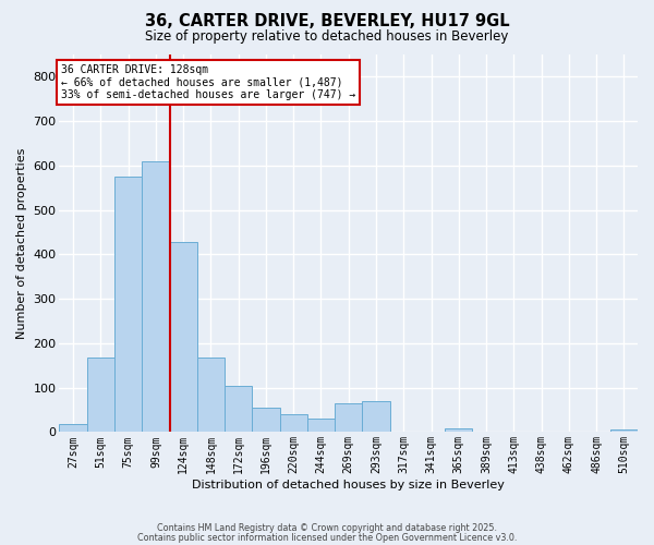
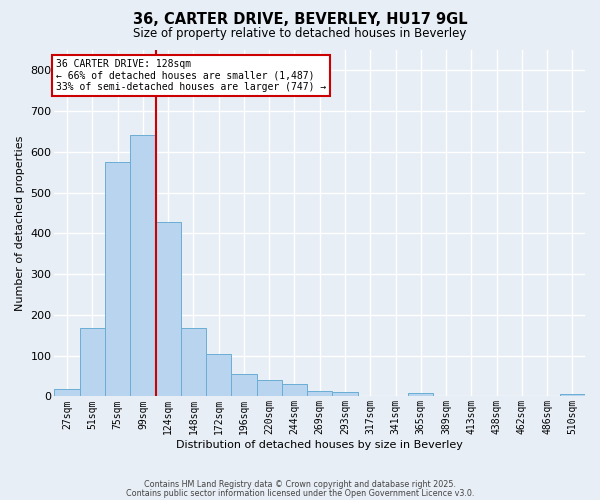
99sqm: 610 -> 642
269sqm: 65 -> 14
293sqm: 70 -> 11
